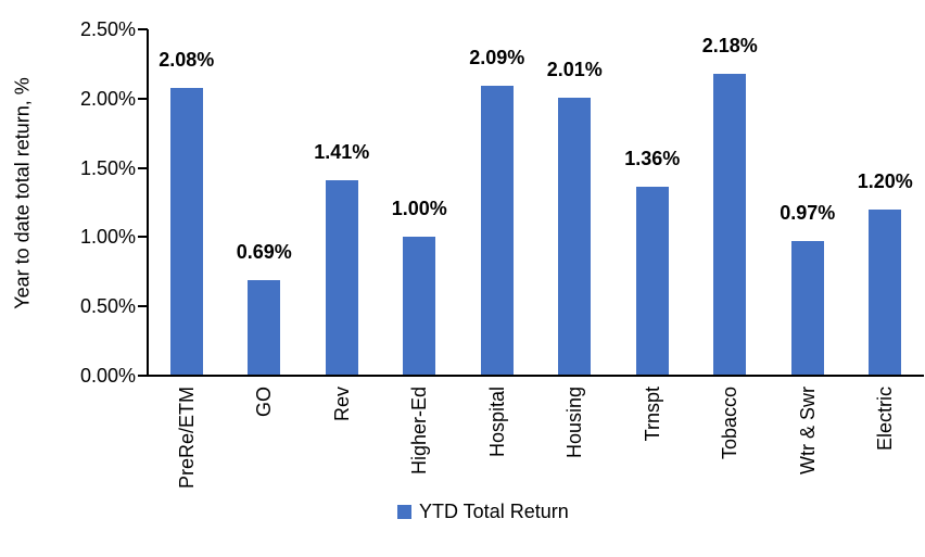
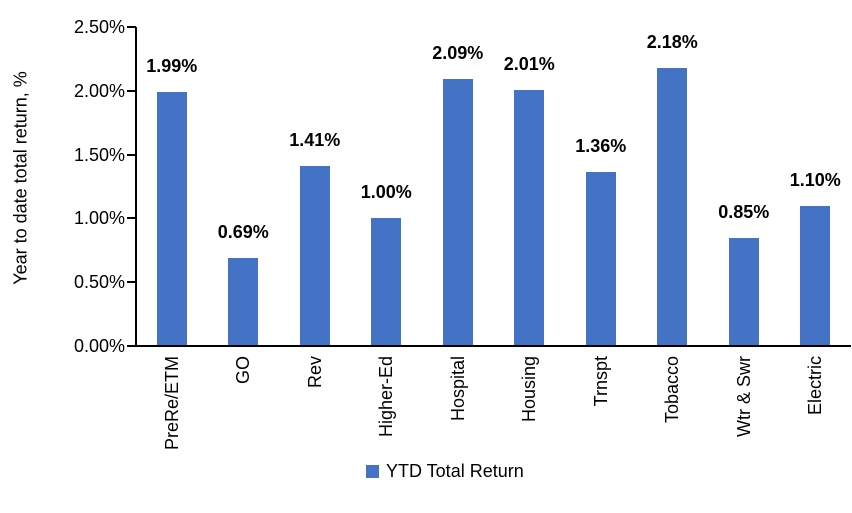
PreRe/ETM: 2.08% -> 1.99%
Wtr & Swr: 0.97% -> 0.85%
Electric: 1.20% -> 1.10%
